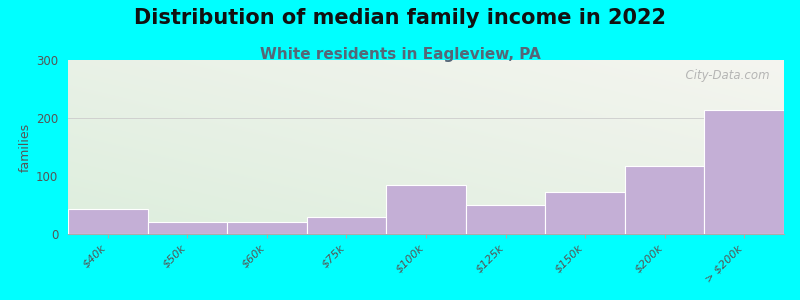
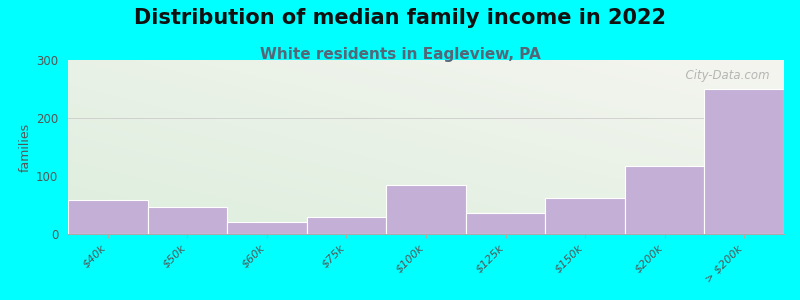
$40k: 43 -> 58
$50k: 20 -> 46
$125k: 50 -> 36
$150k: 73 -> 62
> $200k: 213 -> 250
